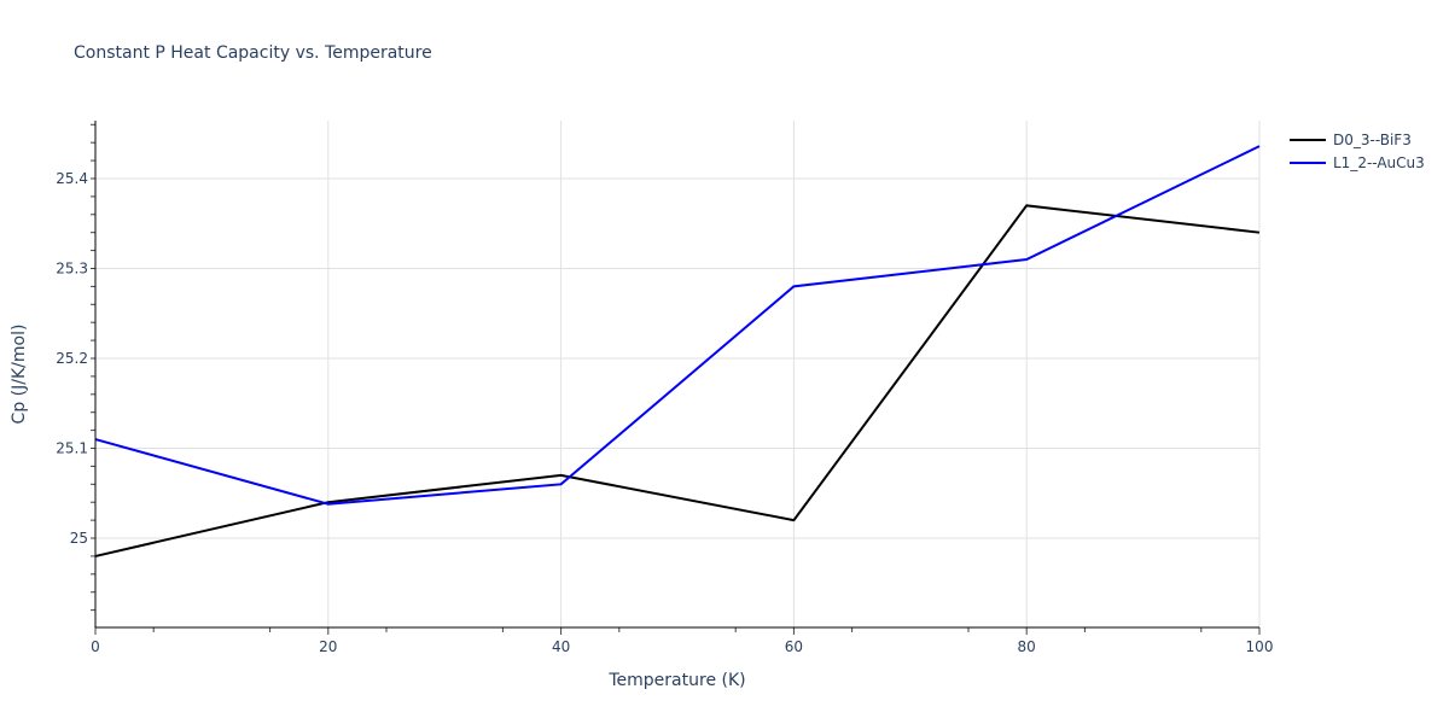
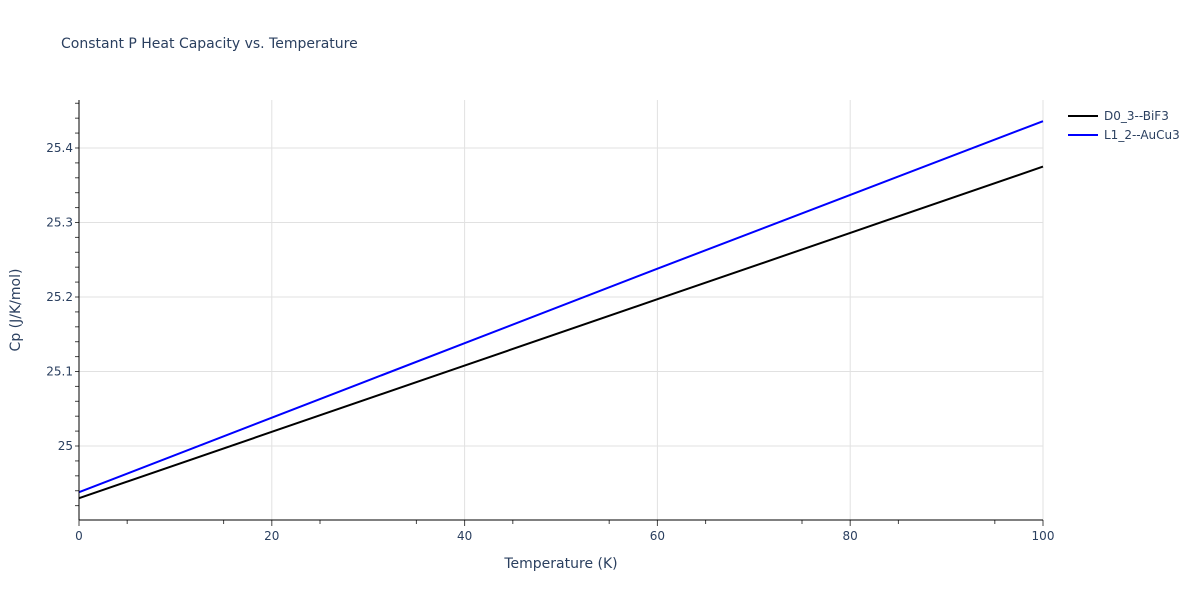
D0_3--BiF3/0: 24.98 -> 24.93
L1_2--AuCu3/0: 25.11 -> 24.94
D0_3--BiF3/20: 25.04 -> 25.02
D0_3--BiF3/40: 25.07 -> 25.11
L1_2--AuCu3/40: 25.06 -> 25.14
D0_3--BiF3/60: 25.02 -> 25.20
L1_2--AuCu3/60: 25.28 -> 25.24
D0_3--BiF3/80: 25.37 -> 25.29
L1_2--AuCu3/80: 25.31 -> 25.34
D0_3--BiF3/100: 25.34 -> 25.38
